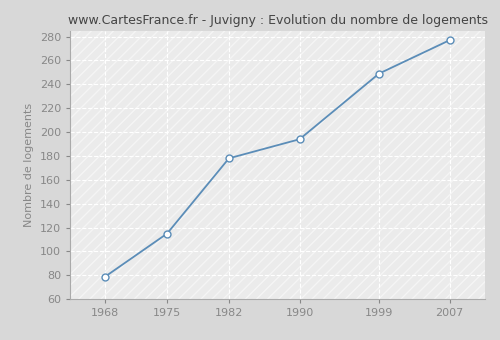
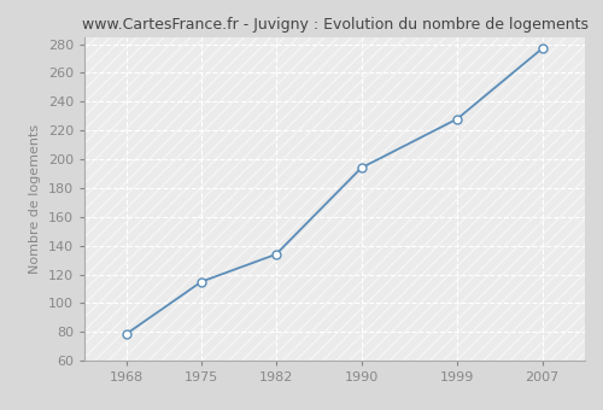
1982: 178 -> 134
1999: 249 -> 228
